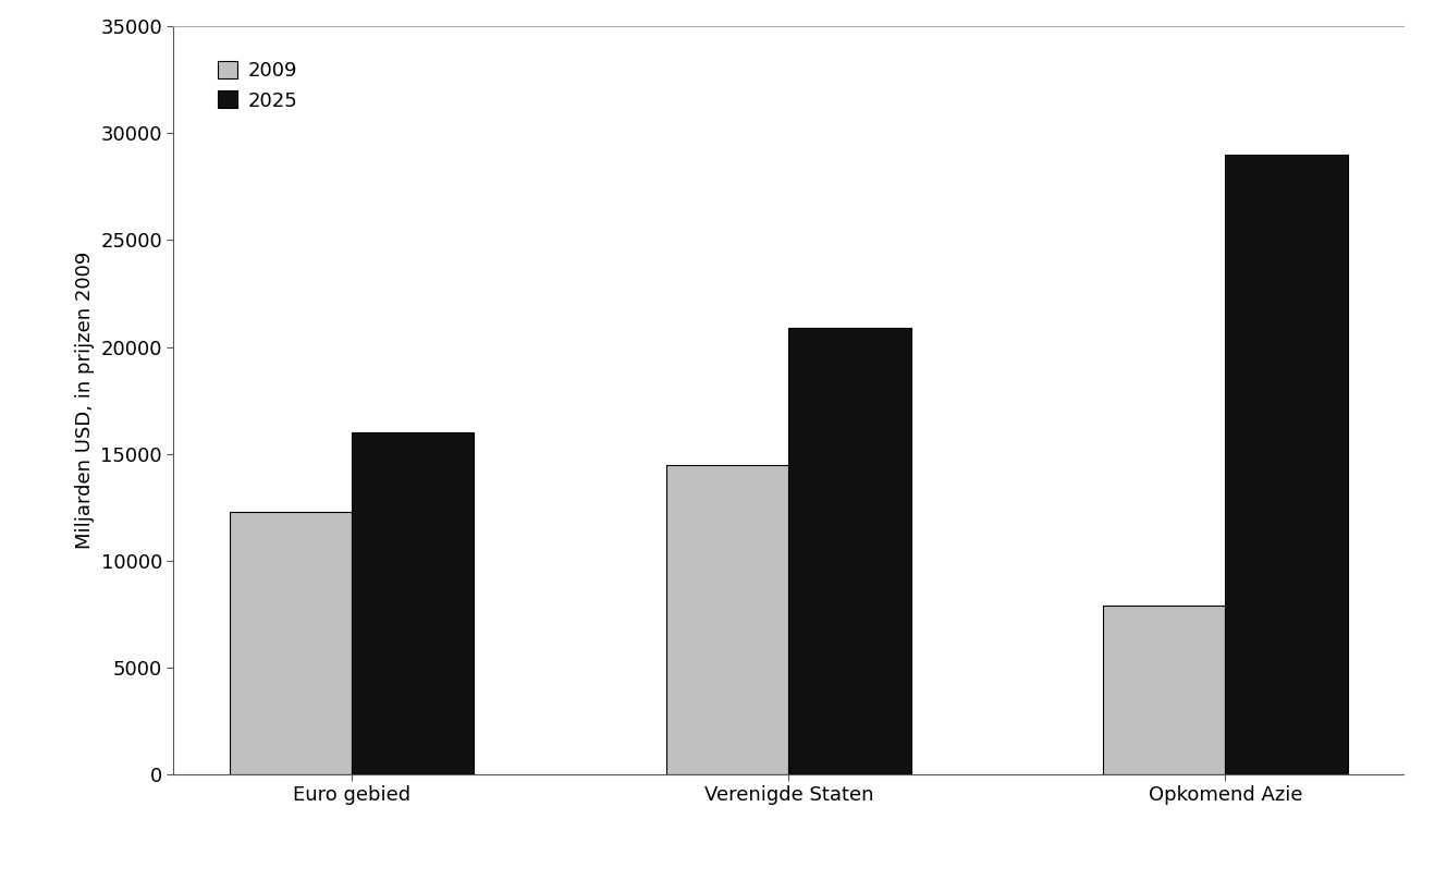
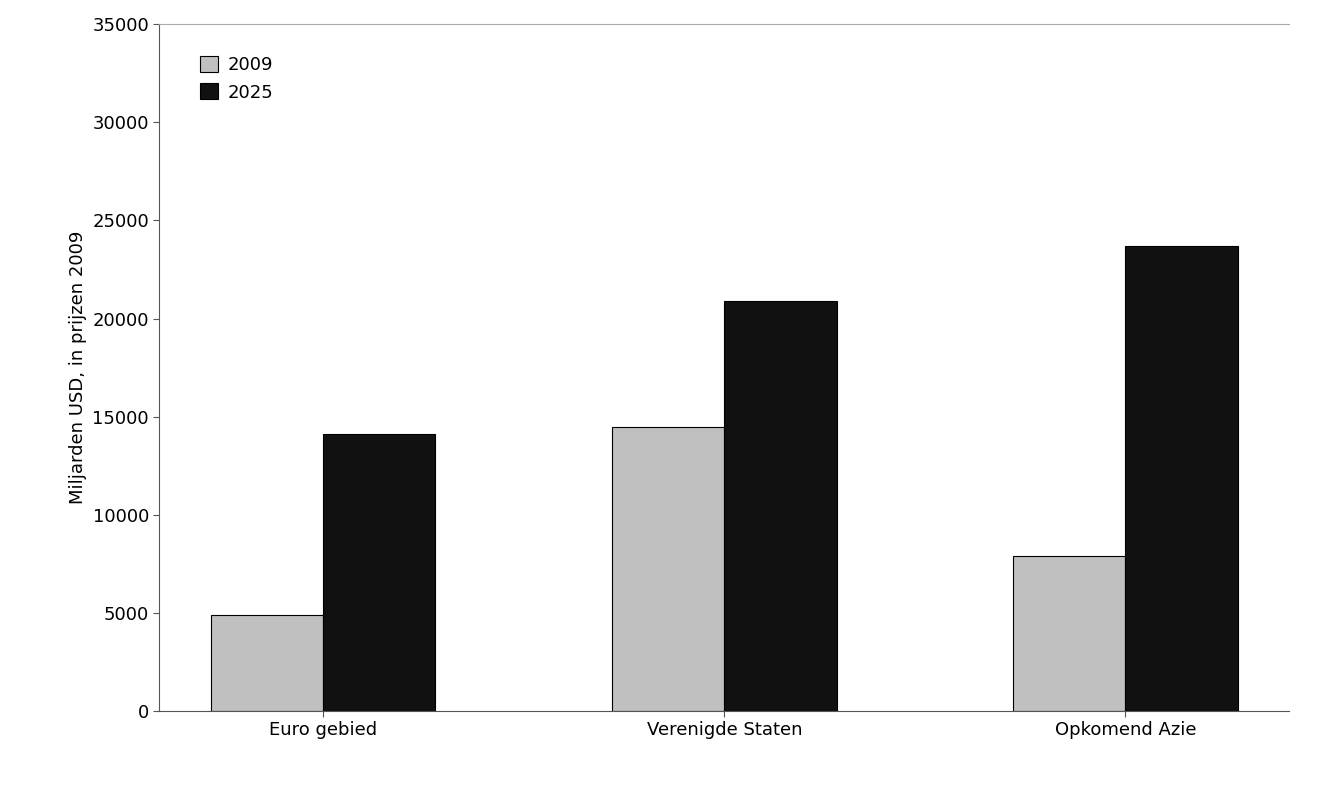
2009/Euro gebied: 12300 -> 4900
2025/Euro gebied: 16000 -> 14100
2025/Opkomend Azie: 29000 -> 23700
